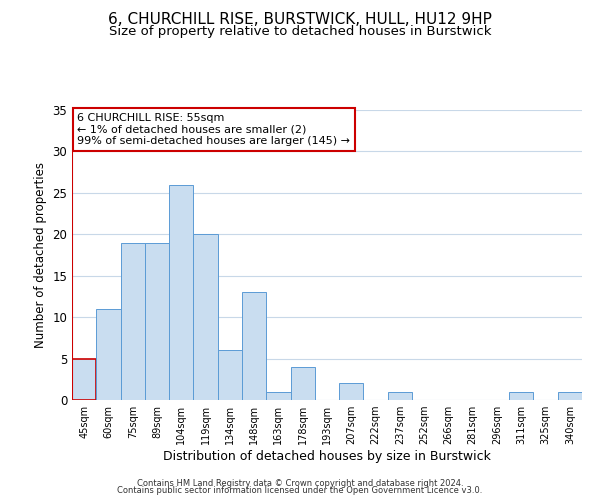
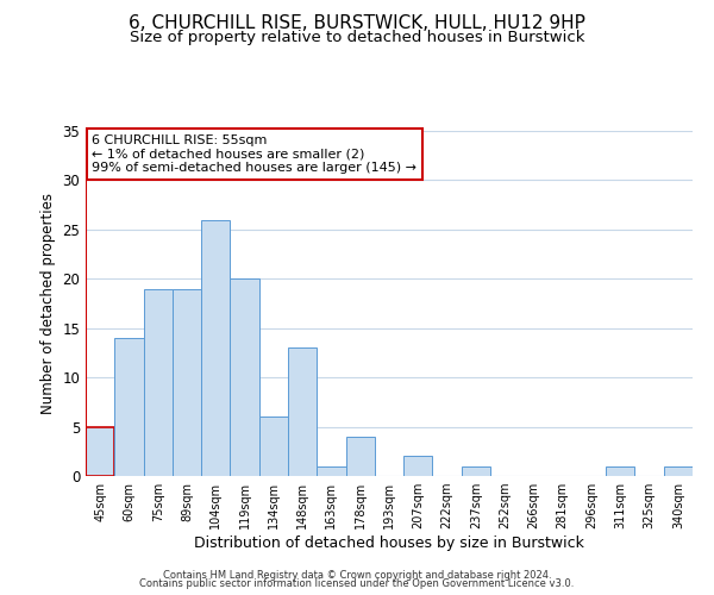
60sqm: 11 -> 14
